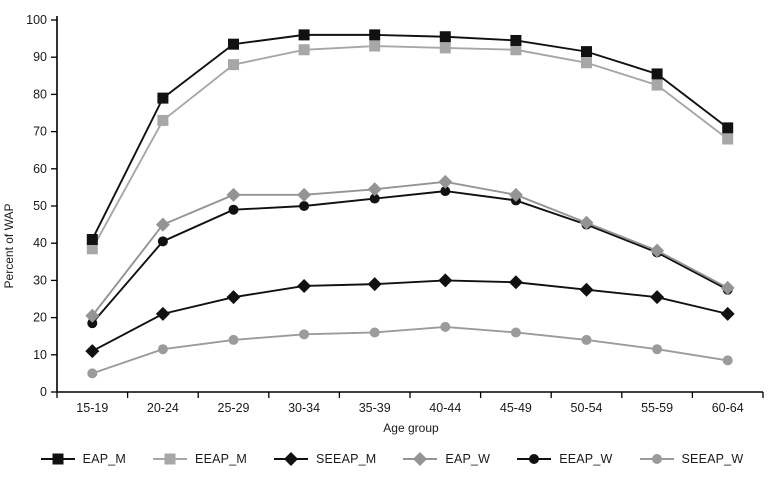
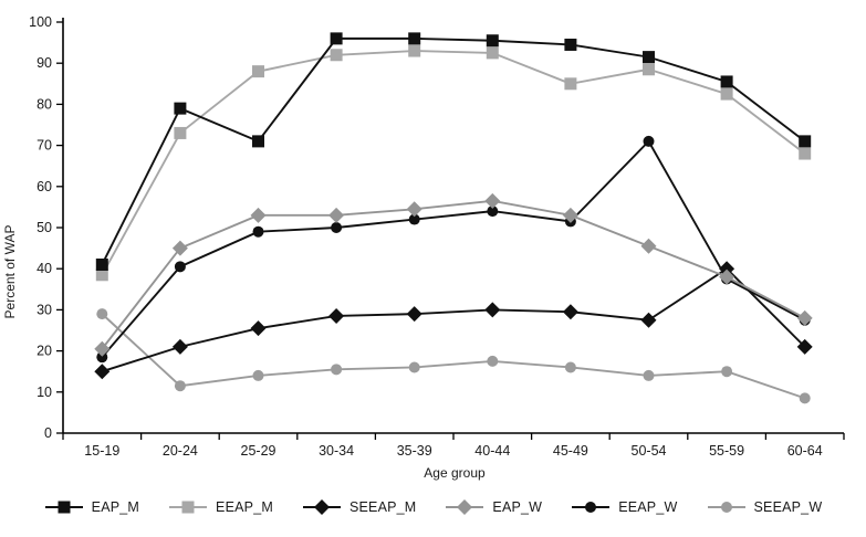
SEEAP_M/15-19: 11 -> 15
SEEAP_W/15-19: 5 -> 29
EAP_M/25-29: 94 -> 71
EEAP_M/45-49: 92 -> 85
EEAP_W/50-54: 45 -> 71
SEEAP_M/55-59: 26 -> 40
SEEAP_W/55-59: 12 -> 15
